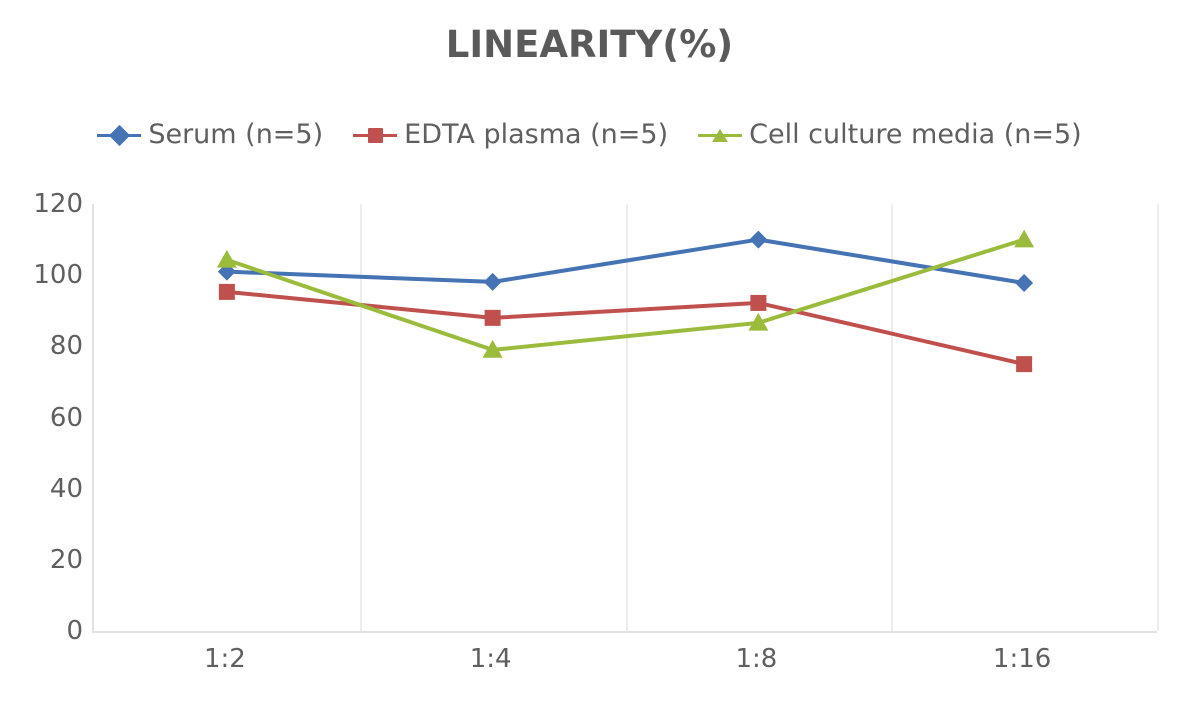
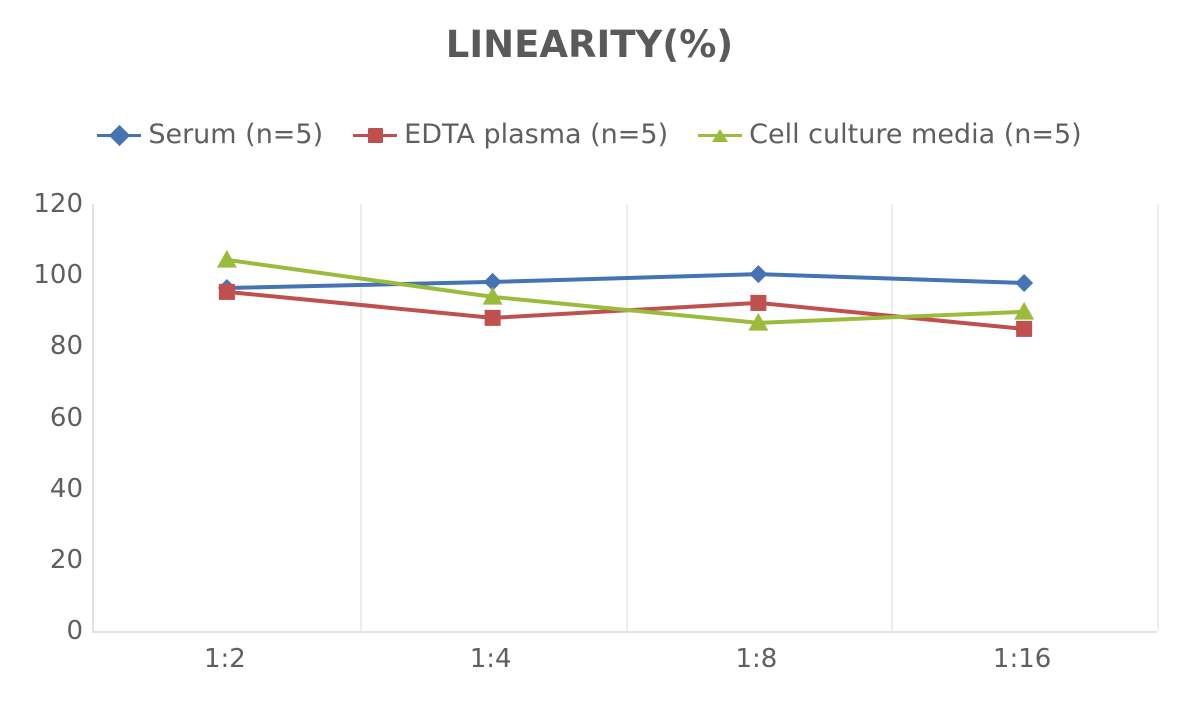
Serum (n=5)/1:2: 101 -> 96
Cell culture media (n=5)/1:4: 79 -> 94
Serum (n=5)/1:8: 110 -> 100
EDTA plasma (n=5)/1:16: 75 -> 85
Cell culture media (n=5)/1:16: 110 -> 90
